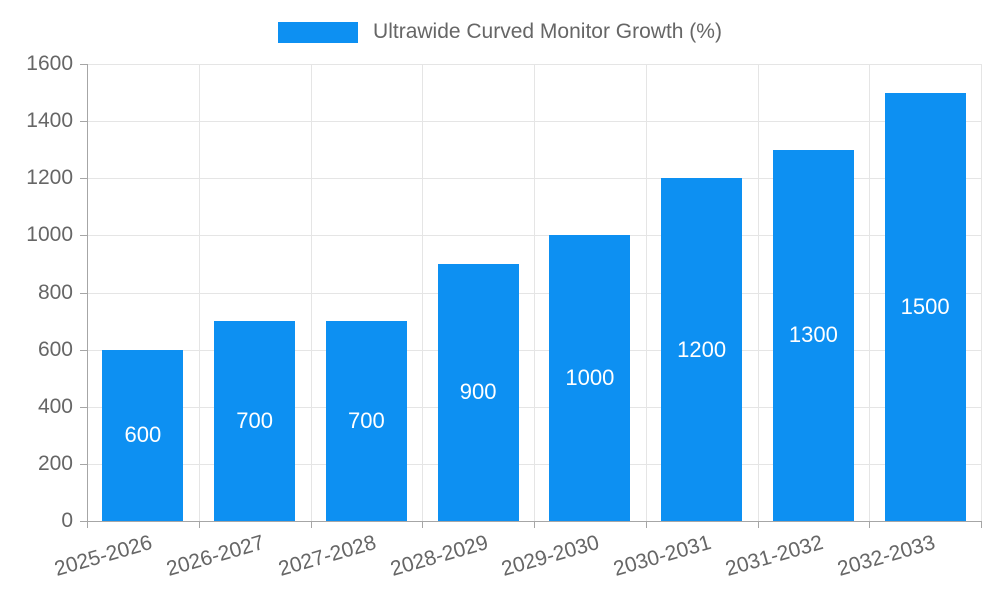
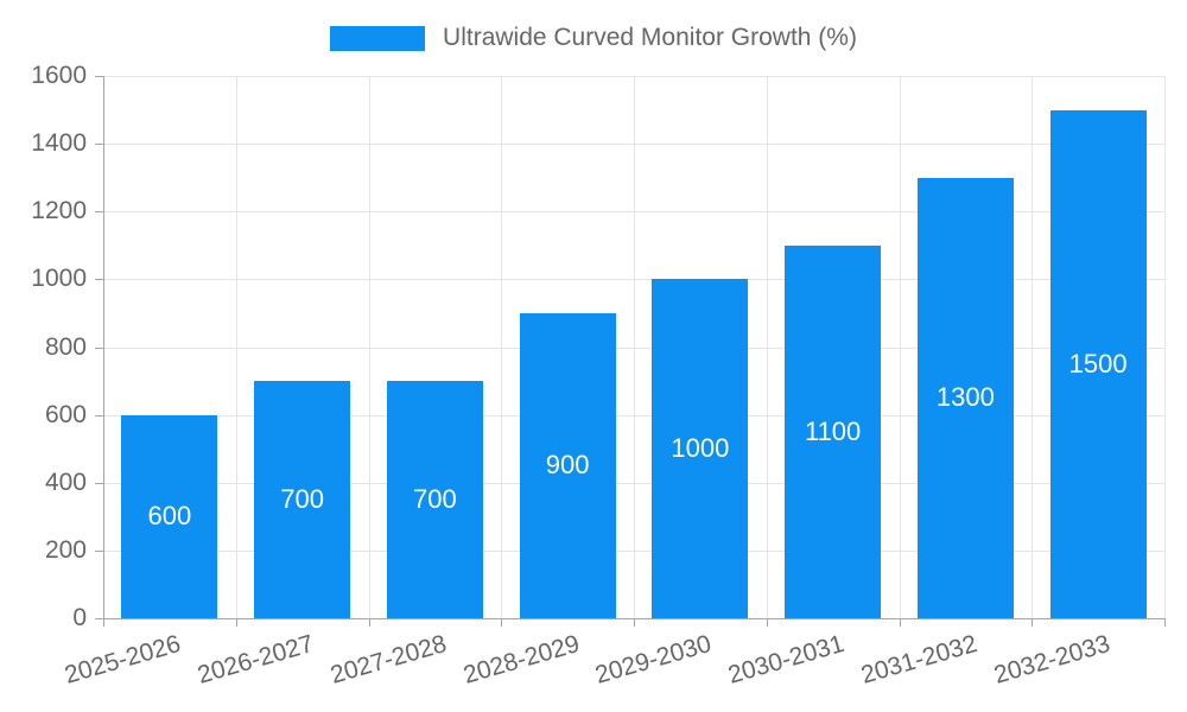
2030-2031: 1200 -> 1100
